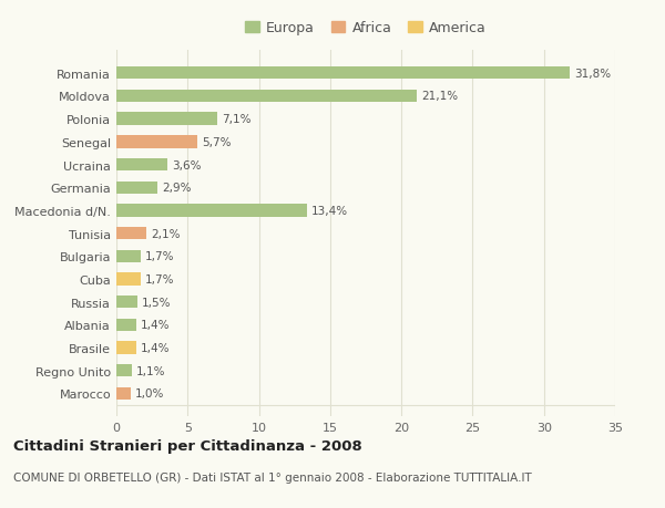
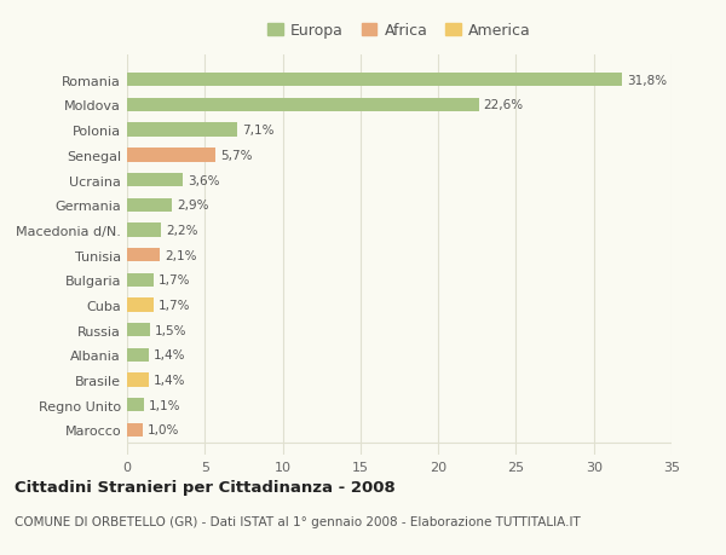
Moldova: 21,1% -> 22,6%
Macedonia d/N.: 13,4% -> 2,2%
